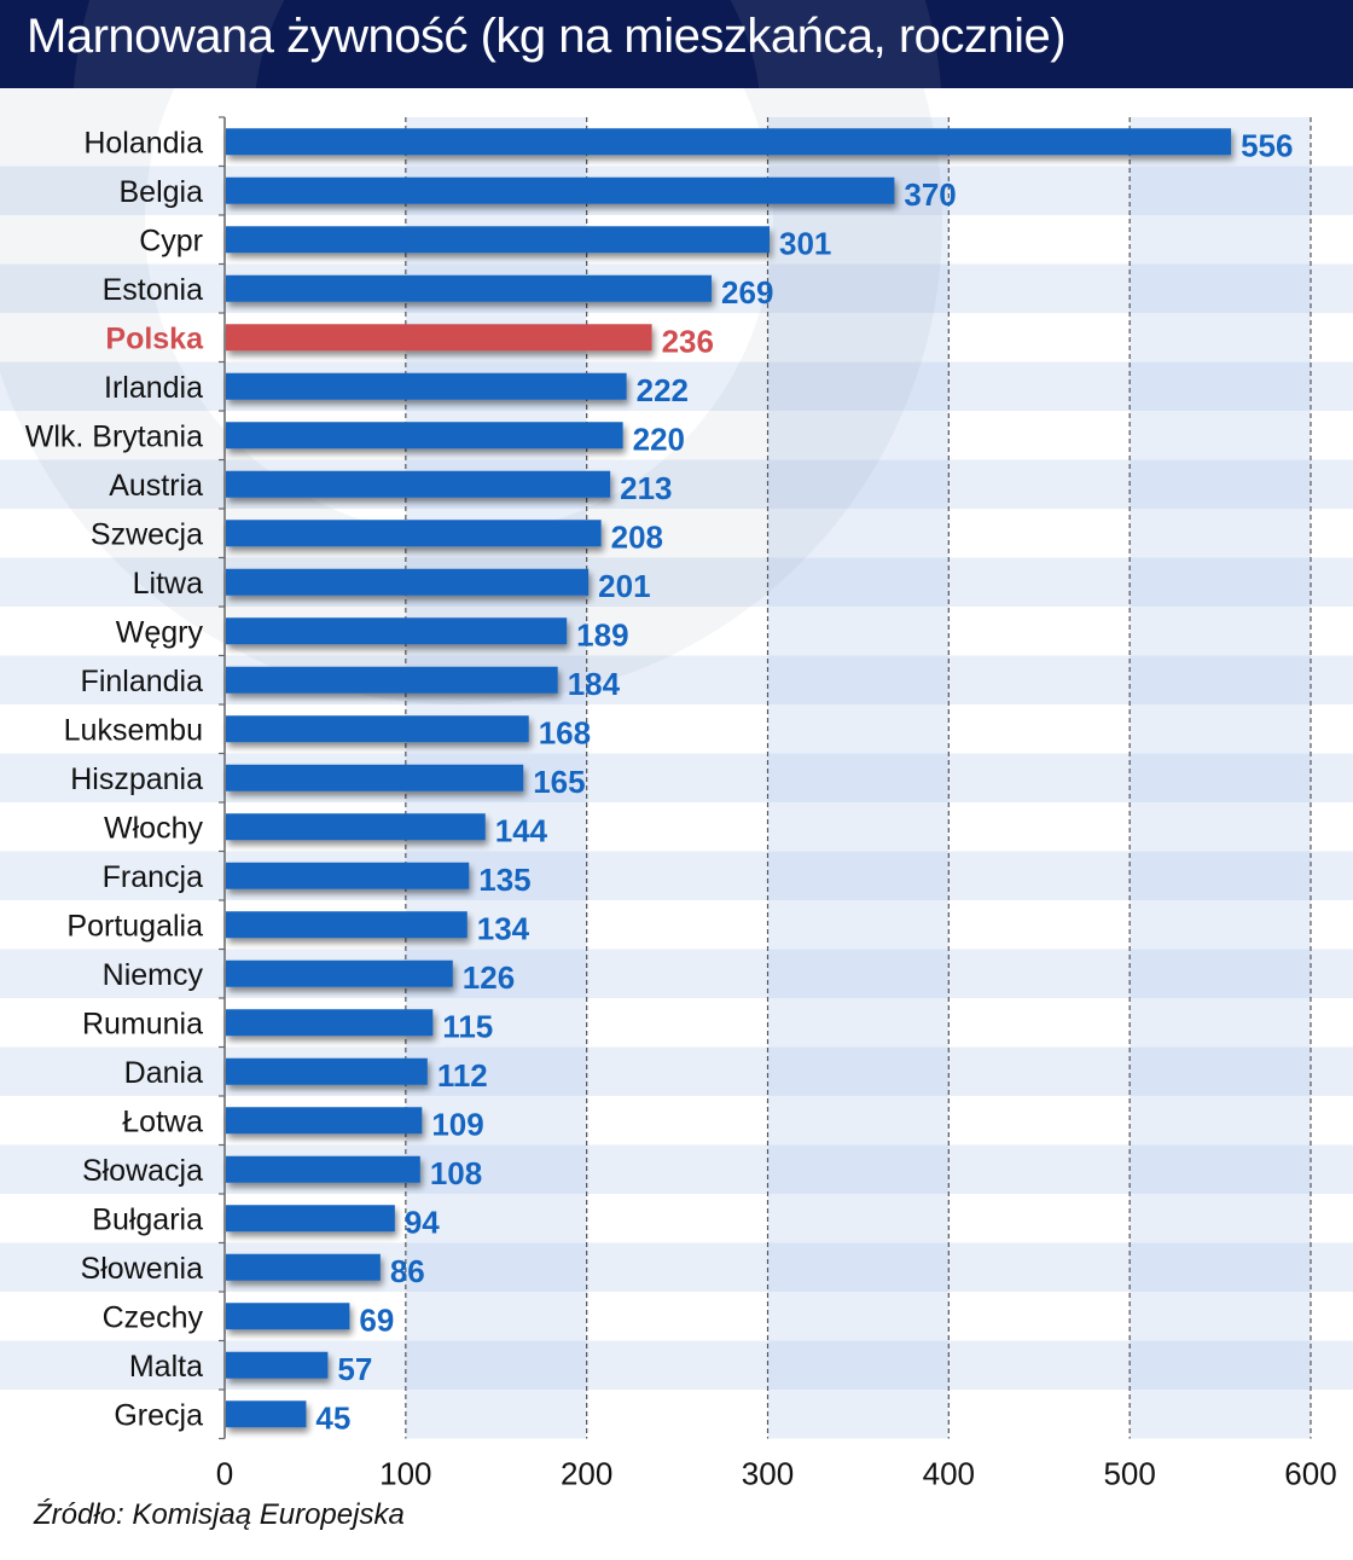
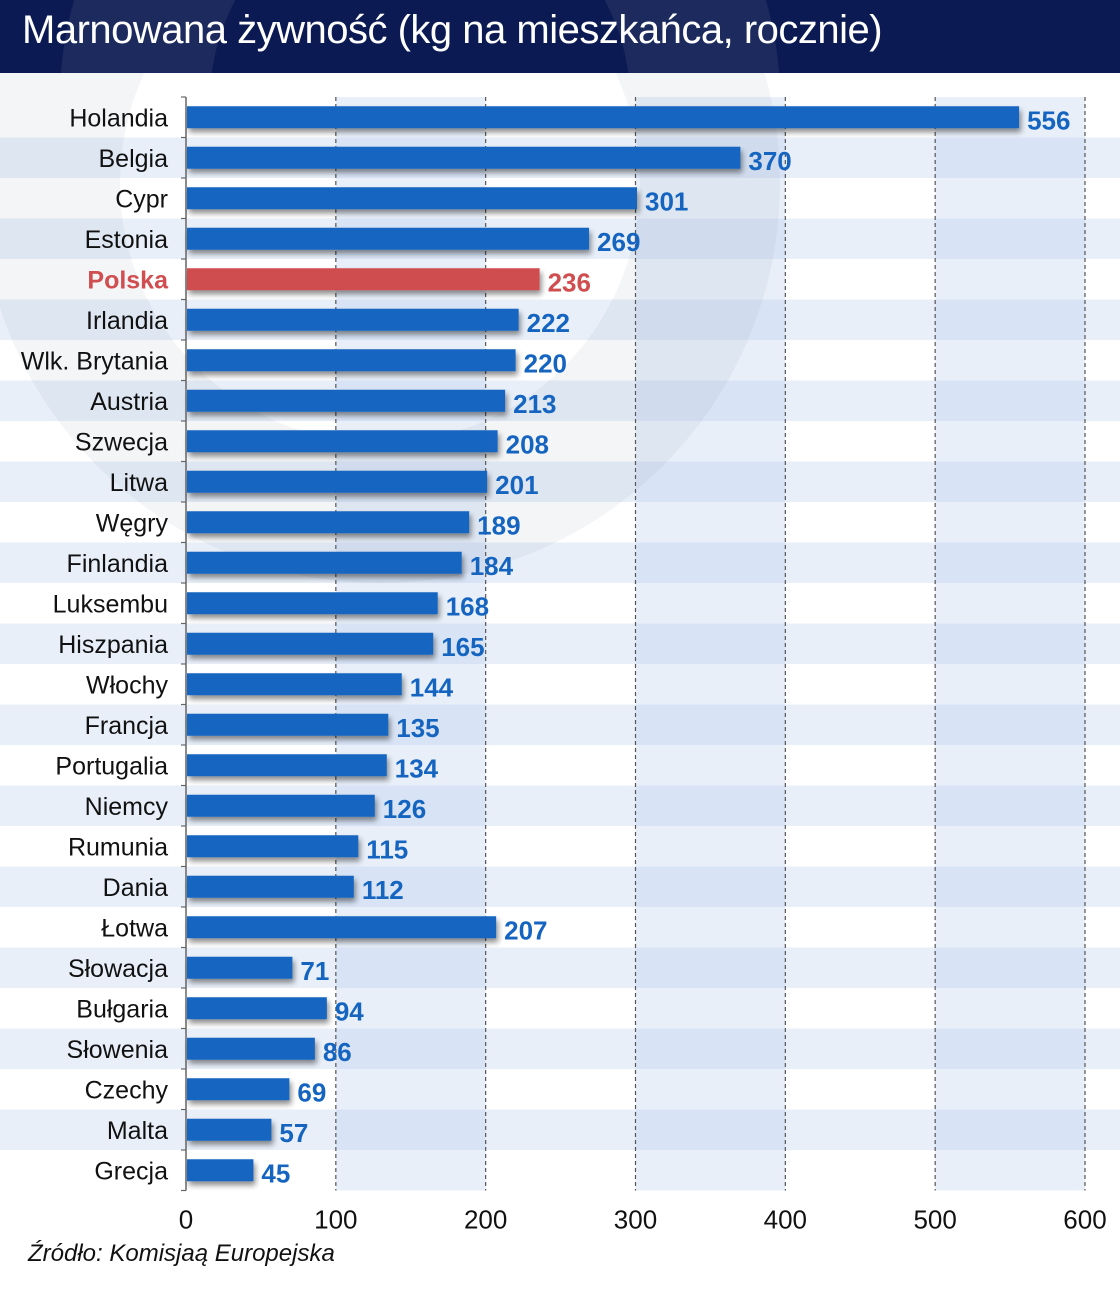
Łotwa: 109 -> 207
Słowacja: 108 -> 71
